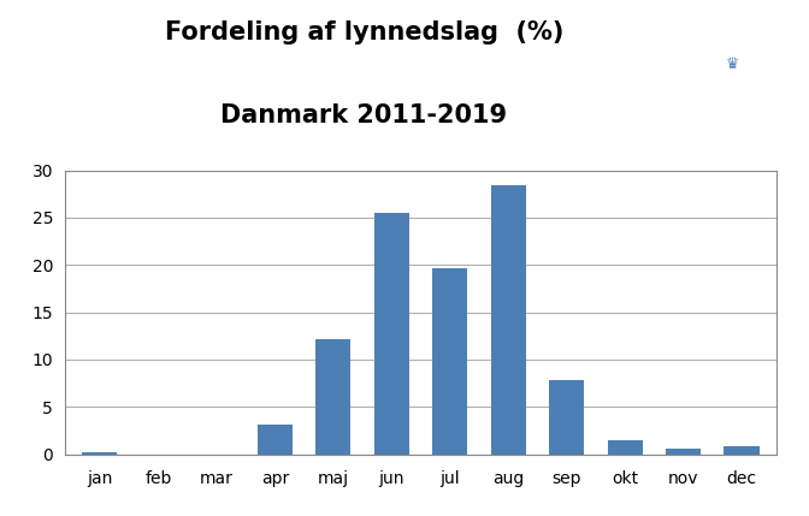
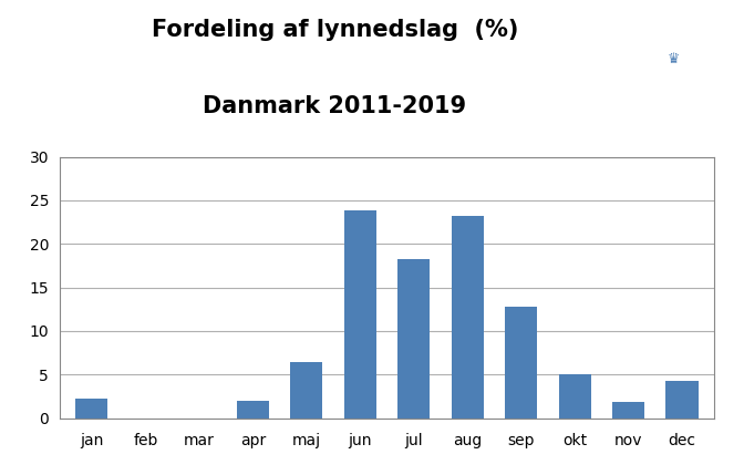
jan: 0.2 -> 2.2
apr: 3.1 -> 2.0
maj: 12.2 -> 6.4
jun: 25.5 -> 23.8
jul: 19.7 -> 18.2
aug: 28.4 -> 23.2
sep: 7.8 -> 12.8
okt: 1.5 -> 5.0
nov: 0.6 -> 1.8
dec: 0.8 -> 4.2
